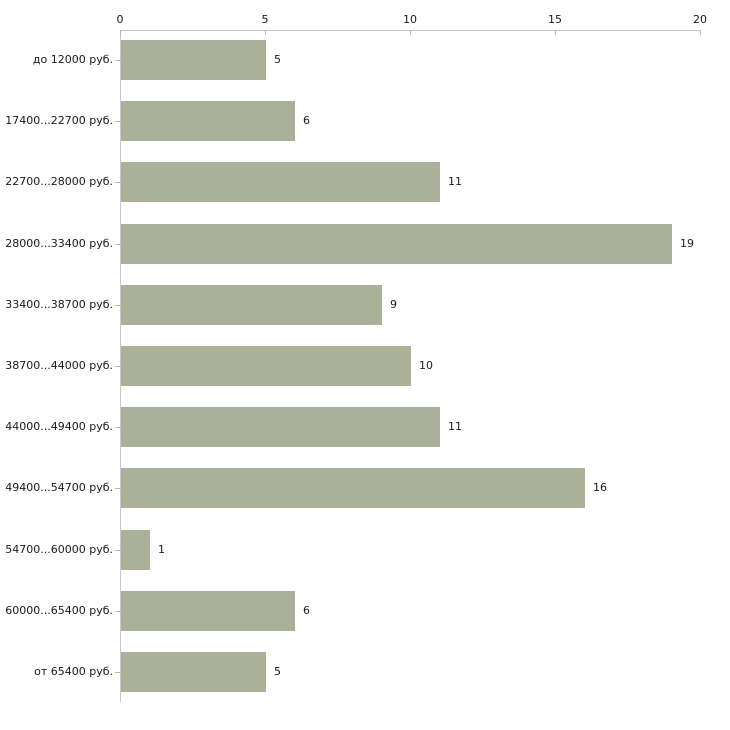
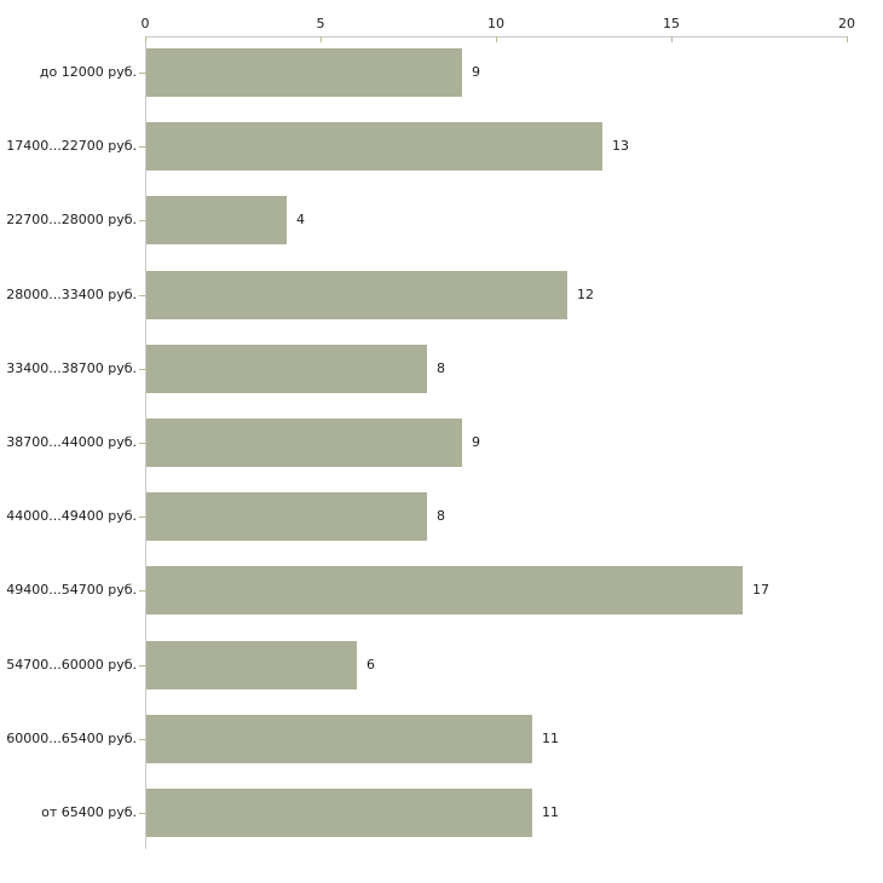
до 12000 руб.: 5 -> 9
17400...22700 руб.: 6 -> 13
22700...28000 руб.: 11 -> 4
28000...33400 руб.: 19 -> 12
33400...38700 руб.: 9 -> 8
38700...44000 руб.: 10 -> 9
44000...49400 руб.: 11 -> 8
49400...54700 руб.: 16 -> 17
54700...60000 руб.: 1 -> 6
60000...65400 руб.: 6 -> 11
от 65400 руб.: 5 -> 11
